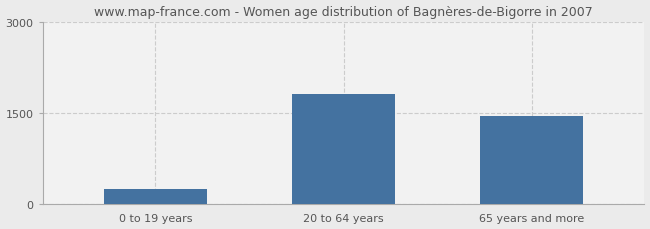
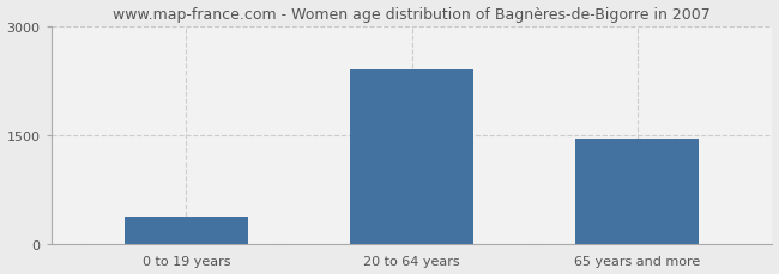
0 to 19 years: 250 -> 380
20 to 64 years: 1800 -> 2400
